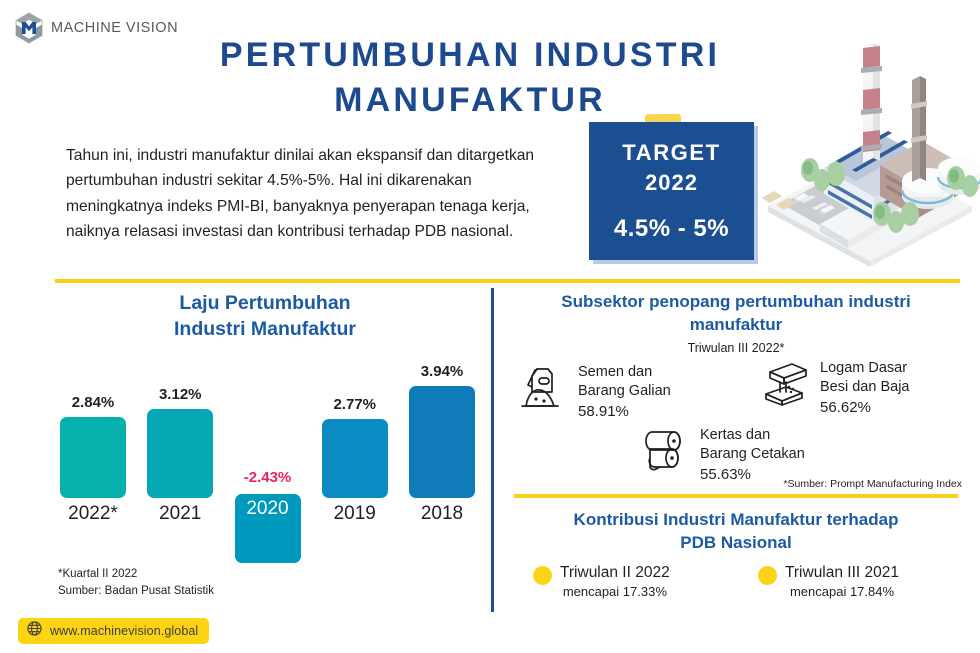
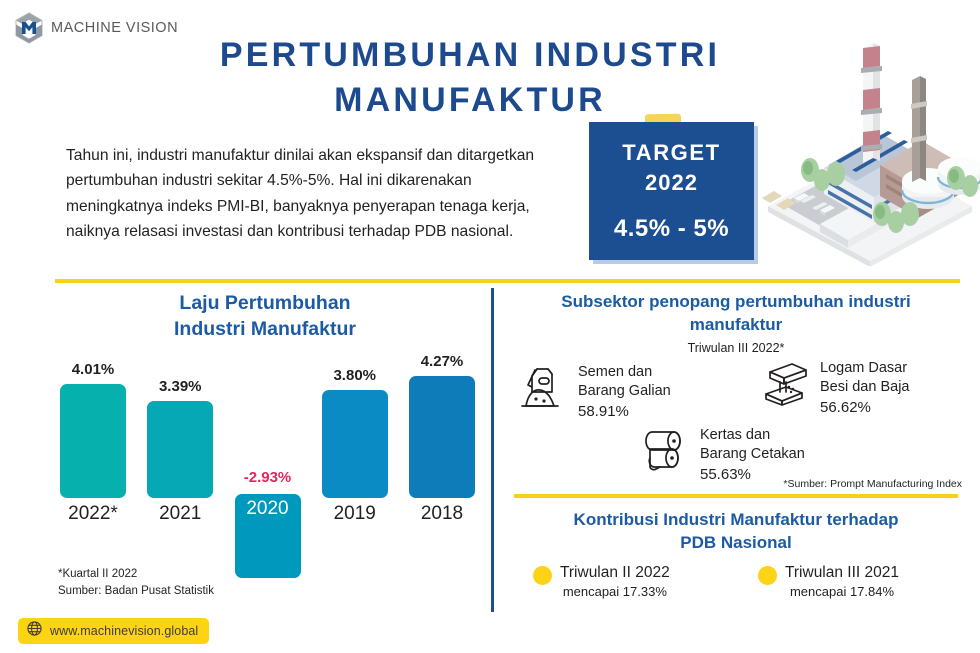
2022*: 2.84% -> 4.01%
2021: 3.12% -> 3.39%
2020: -2.43% -> -2.93%
2019: 2.77% -> 3.80%
2018: 3.94% -> 4.27%
